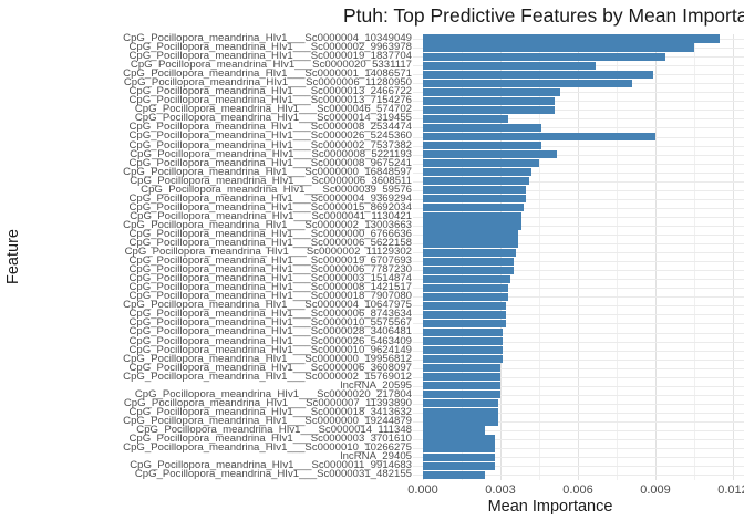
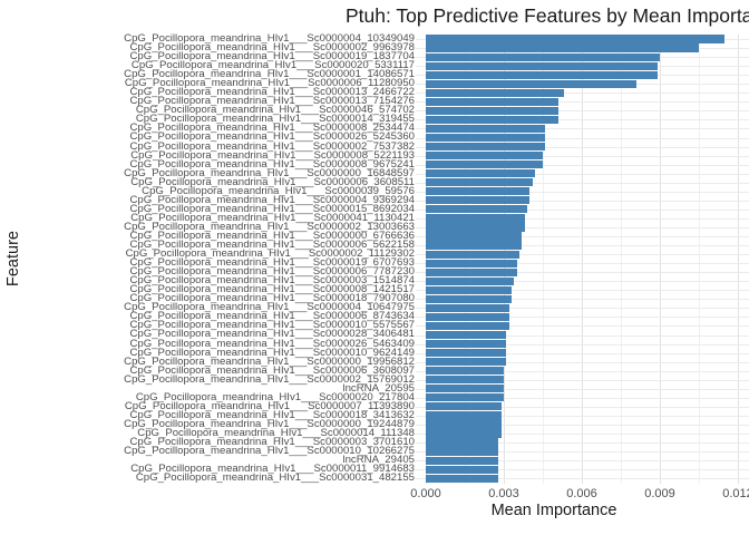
CpG_Pocillopora_meandrina_HIv1___Sc0000019_1837704: 0.0094 -> 0.0090
CpG_Pocillopora_meandrina_HIv1___Sc0000020_5331117: 0.0067 -> 0.0089
CpG_Pocillopora_meandrina_HIv1___Sc0000014_319455: 0.0033 -> 0.0051
CpG_Pocillopora_meandrina_HIv1___Sc0000026_5245360: 0.0090 -> 0.0046
CpG_Pocillopora_meandrina_HIv1___Sc0000008_5221193: 0.0052 -> 0.0045
CpG_Pocillopora_meandrina_HIv1___Sc0000014_111348: 0.0024 -> 0.0029
CpG_Pocillopora_meandrina_HIv1___Sc0000031_482155: 0.0024 -> 0.0028
